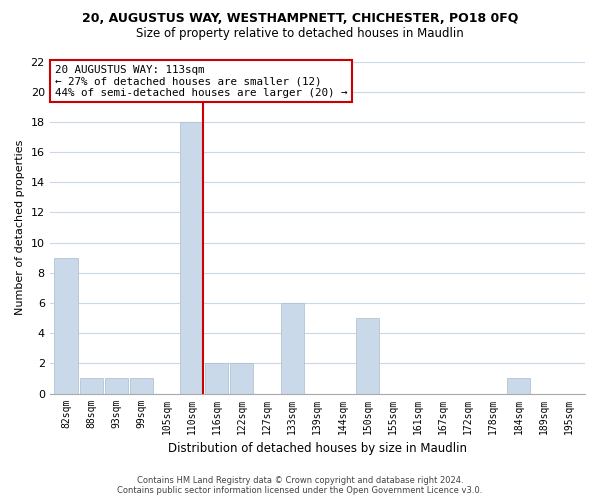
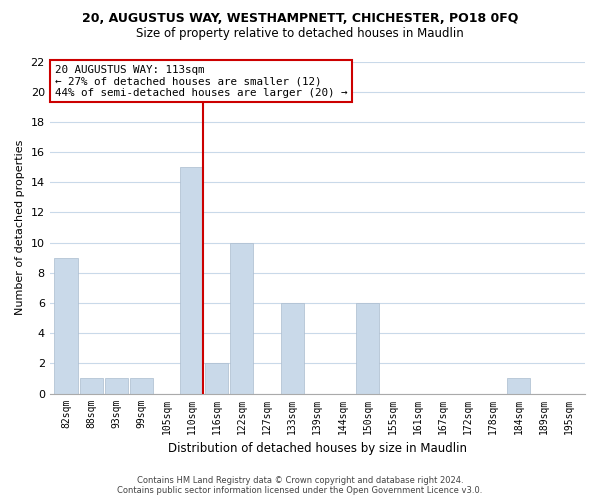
110sqm: 18 -> 15
122sqm: 2 -> 10
150sqm: 5 -> 6
